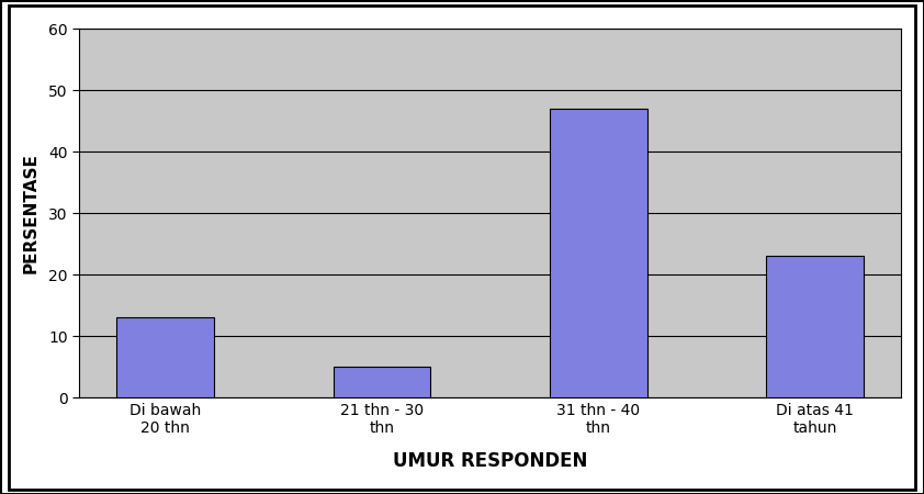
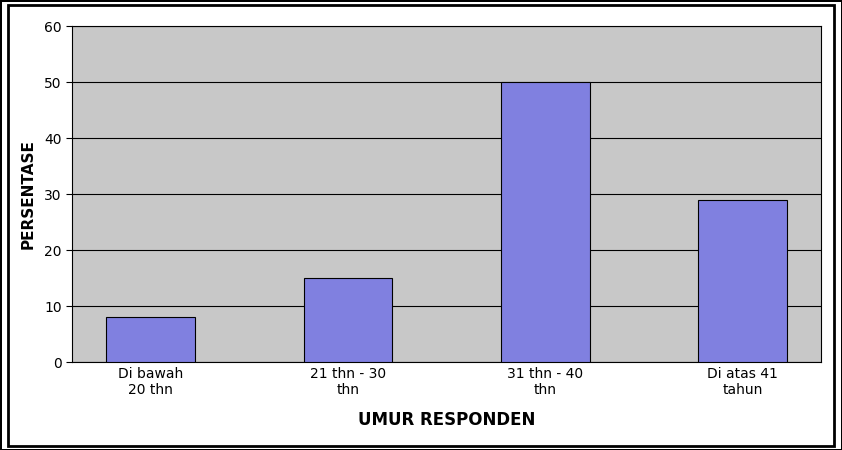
Di bawah 20 thn: 13 -> 8
21 thn - 30 thn: 5 -> 15
31 thn - 40 thn: 47 -> 50
Di atas 41 tahun: 23 -> 29
